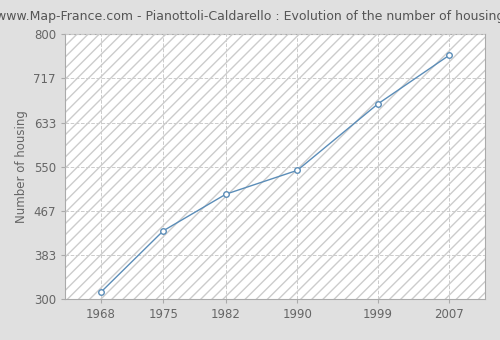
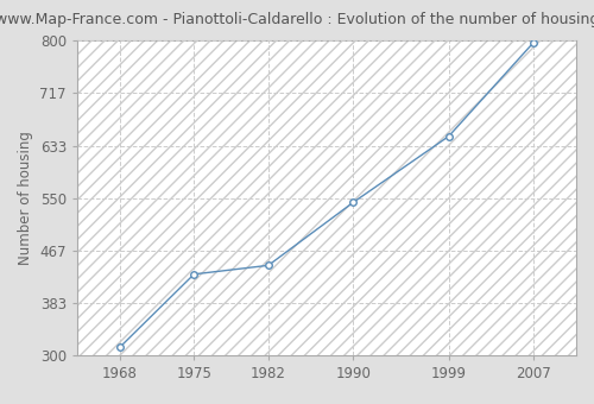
1982: 498 -> 443
1999: 668 -> 648
2007: 760 -> 797
